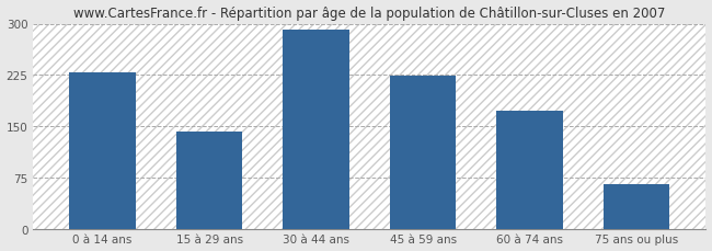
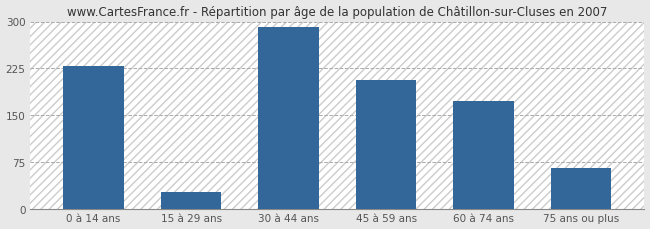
15 à 29 ans: 142 -> 26
45 à 59 ans: 224 -> 206
